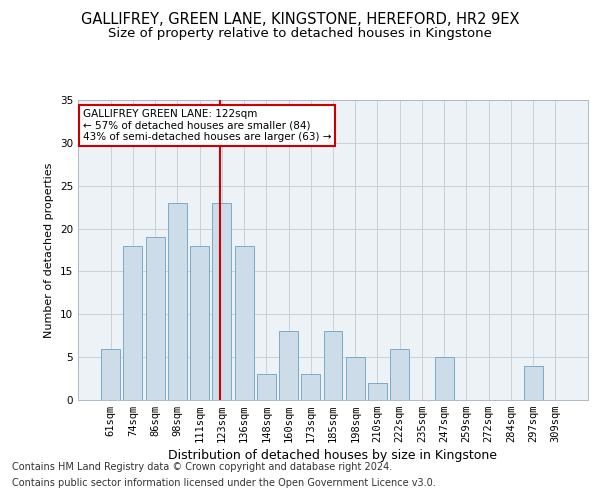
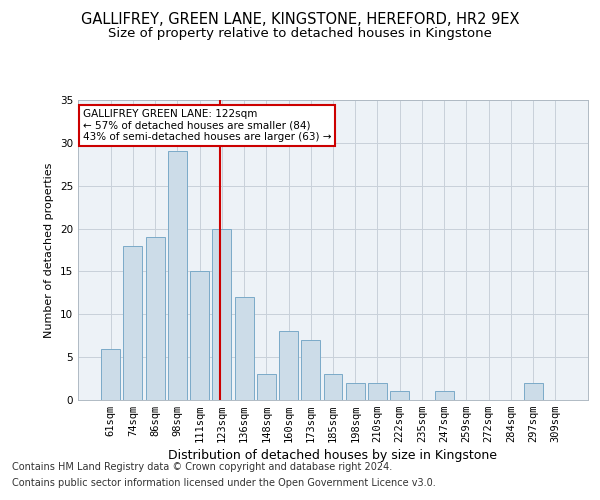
98sqm: 23 -> 29
111sqm: 18 -> 15
123sqm: 23 -> 20
136sqm: 18 -> 12
173sqm: 3 -> 7
185sqm: 8 -> 3
198sqm: 5 -> 2
222sqm: 6 -> 1
247sqm: 5 -> 1
297sqm: 4 -> 2
